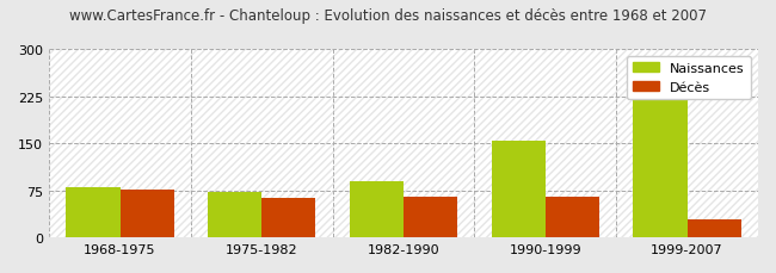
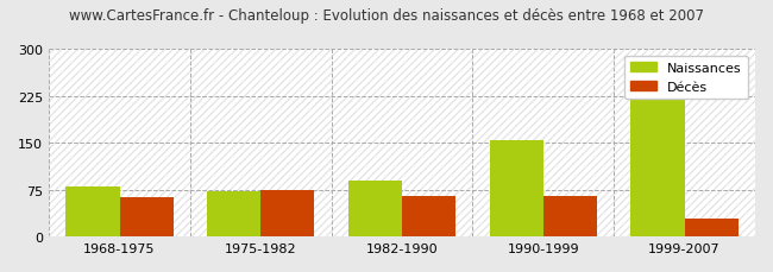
Décès/1968-1975: 76 -> 62
Décès/1975-1982: 62 -> 74
